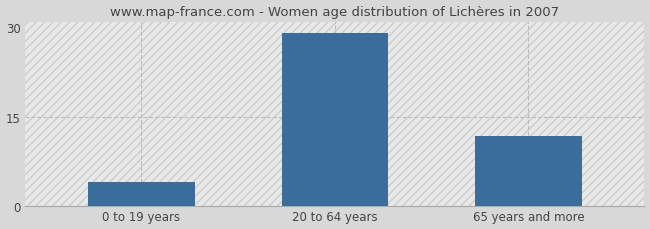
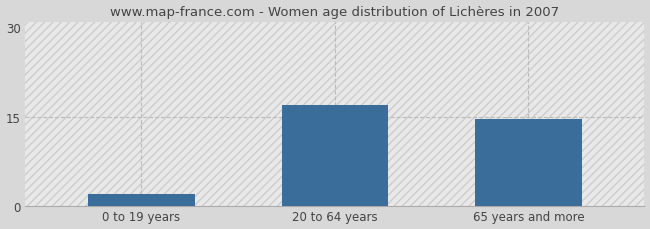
0 to 19 years: 4.0 -> 2.0
20 to 64 years: 29.0 -> 17.0
65 years and more: 11.8 -> 14.5
